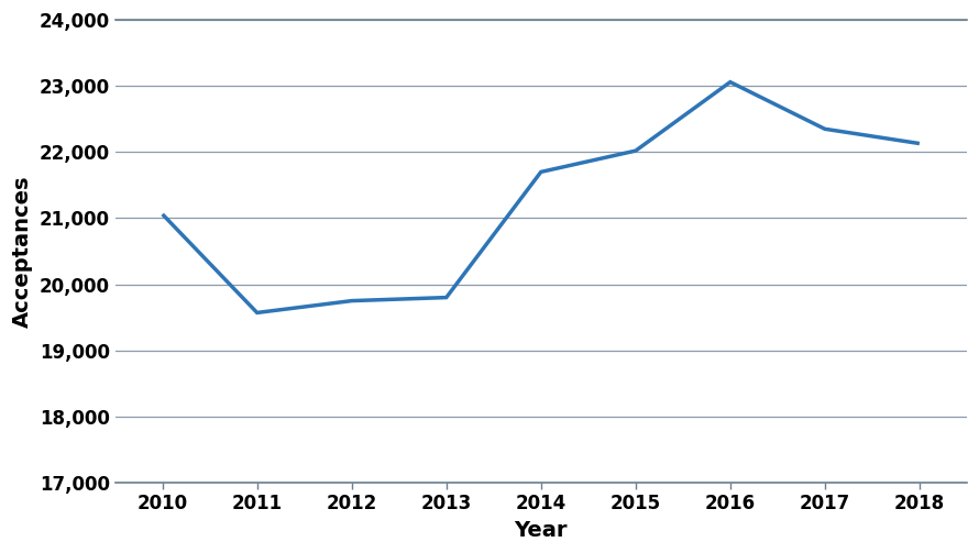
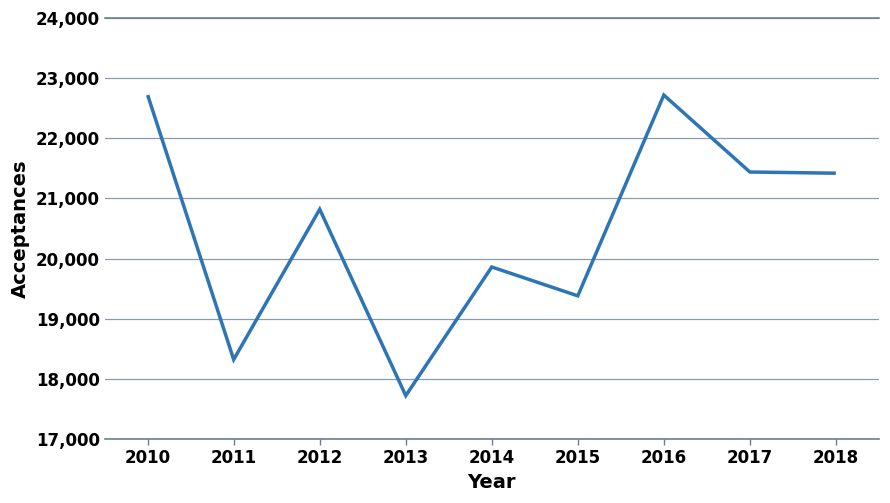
2010: 21,060 -> 22,720
2011: 19,570 -> 18,320
2012: 19,750 -> 20,820
2013: 19,800 -> 17,720
2014: 21,700 -> 19,860
2015: 22,020 -> 19,380
2016: 23,060 -> 22,720
2017: 22,350 -> 21,440
2018: 22,130 -> 21,420
